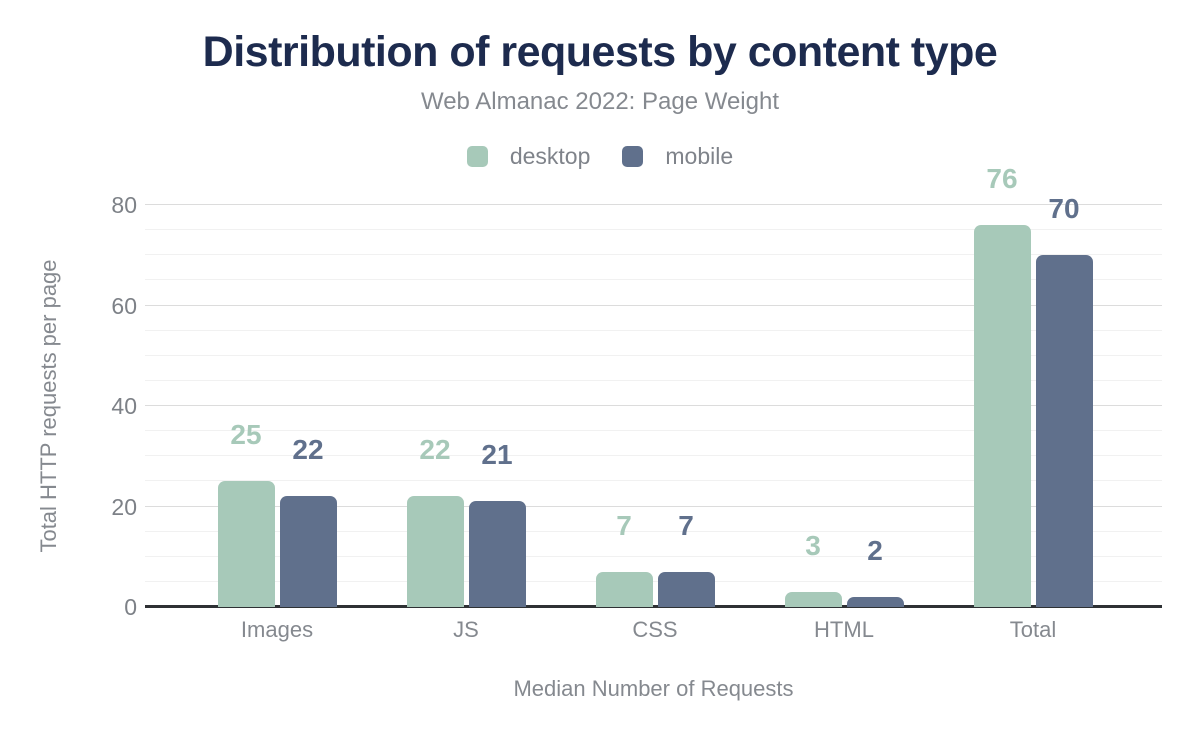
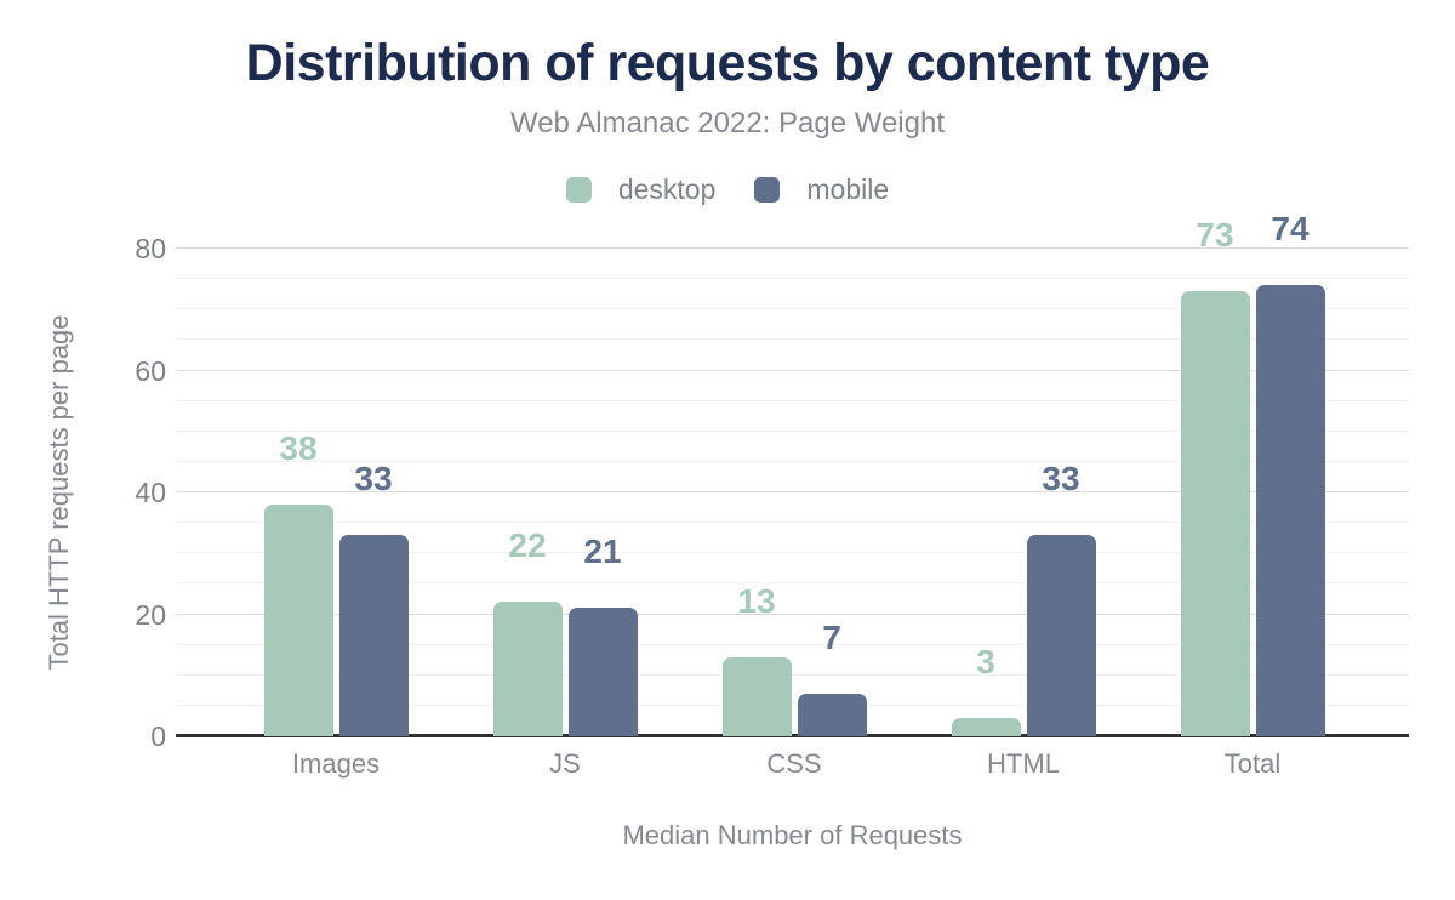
desktop/Images: 25 -> 38
mobile/Images: 22 -> 33
desktop/CSS: 7 -> 13
mobile/HTML: 2 -> 33
desktop/Total: 76 -> 73
mobile/Total: 70 -> 74
